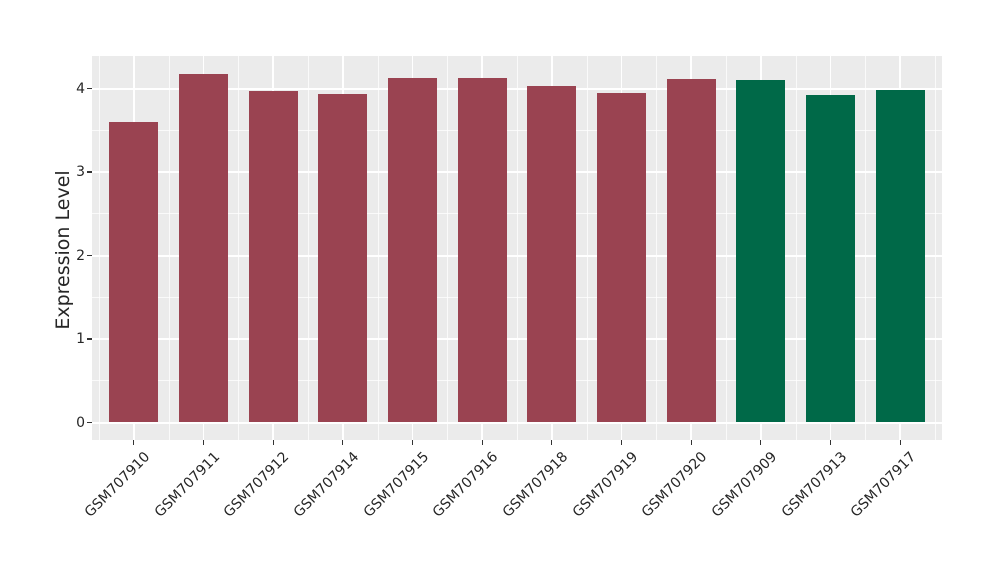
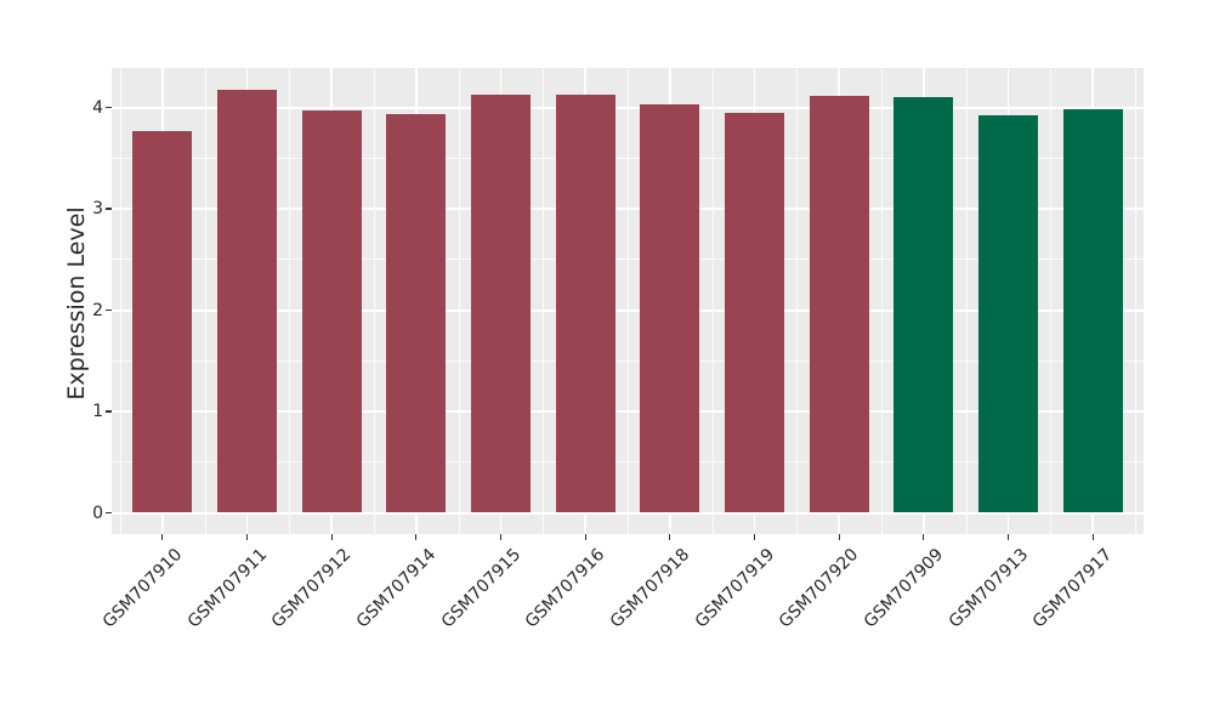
GSM707910: 3.6 -> 3.8
